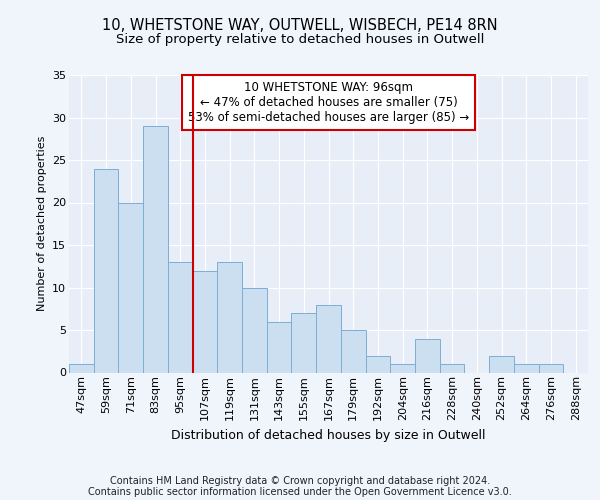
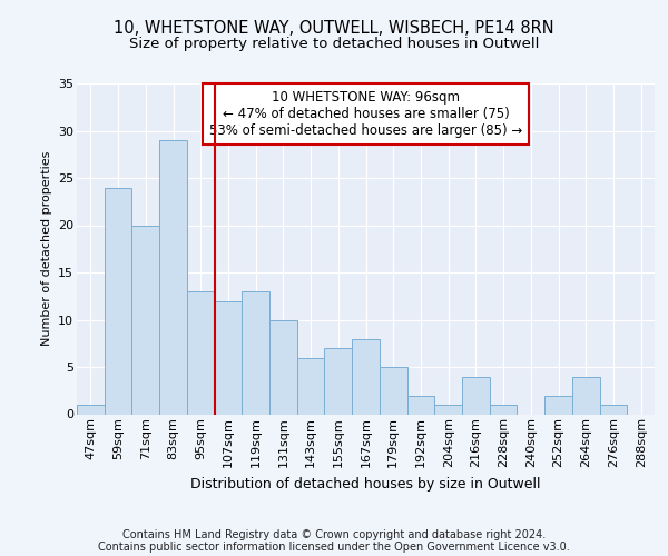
264sqm: 1 -> 4
